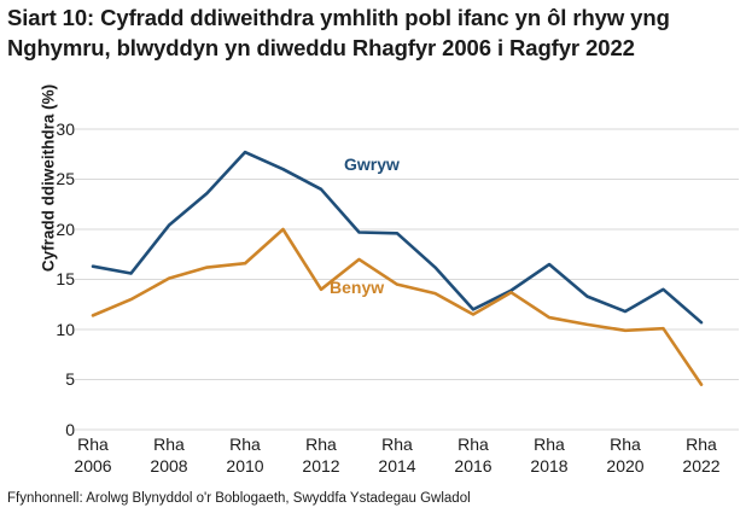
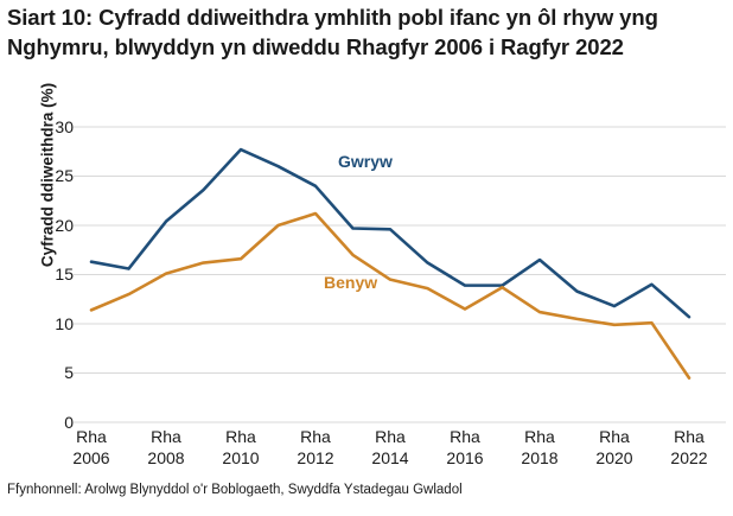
Benyw/2012: 14 -> 21
Gwryw/2016: 12 -> 14
